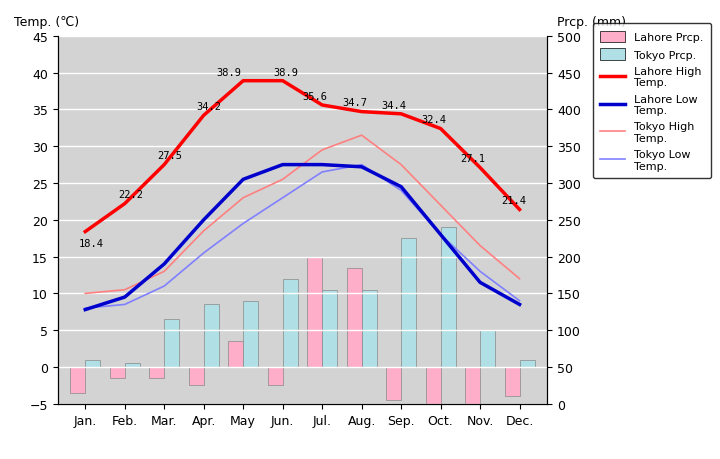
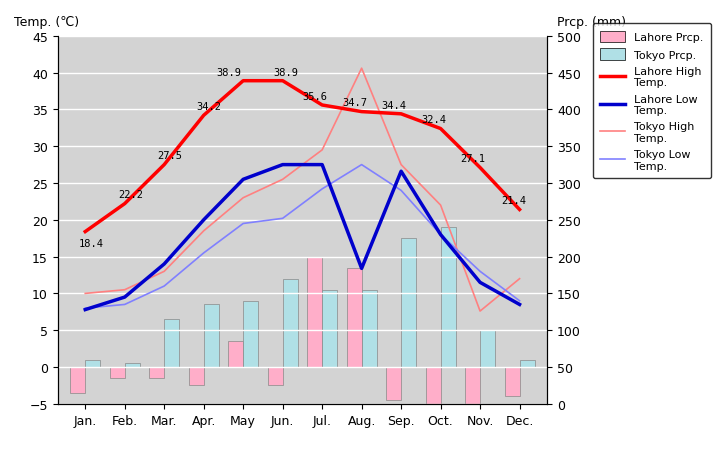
Tokyo Low Temp./Jun.: 23.0 -> 20.2
Tokyo Low Temp./Jul.: 26.5 -> 24.2
Lahore Low Temp./Aug.: 27.2 -> 13.4
Tokyo High Temp./Aug.: 31.5 -> 40.6
Lahore Low Temp./Sep.: 24.5 -> 26.6
Tokyo High Temp./Nov.: 16.5 -> 7.6
